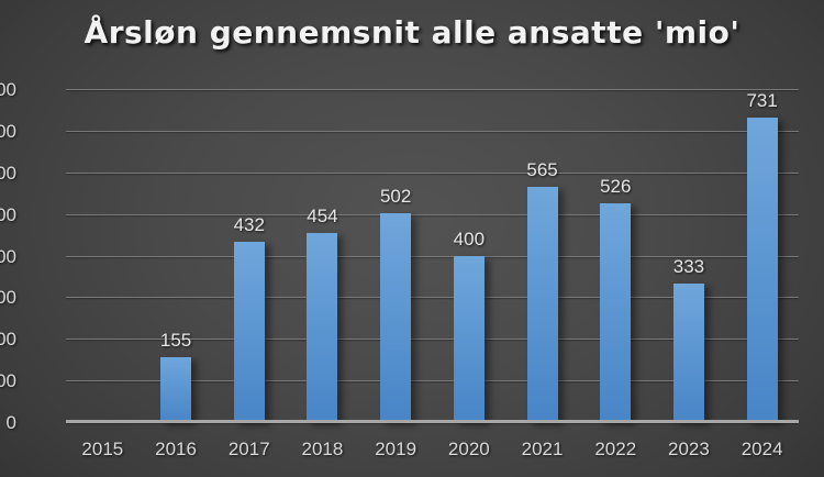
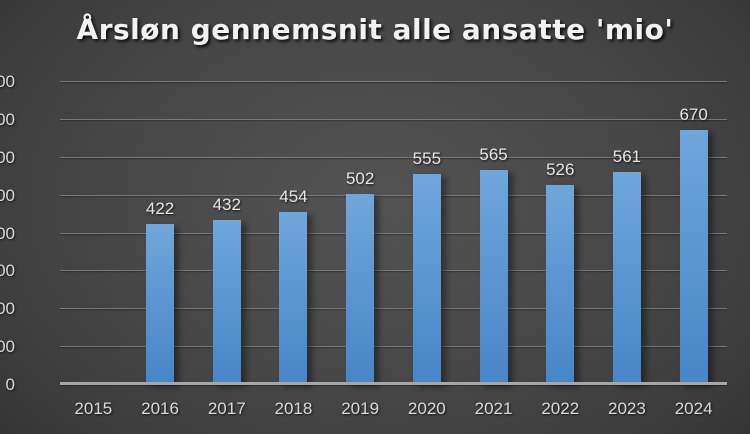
2016: 155 -> 422
2020: 400 -> 555
2023: 333 -> 561
2024: 731 -> 670
